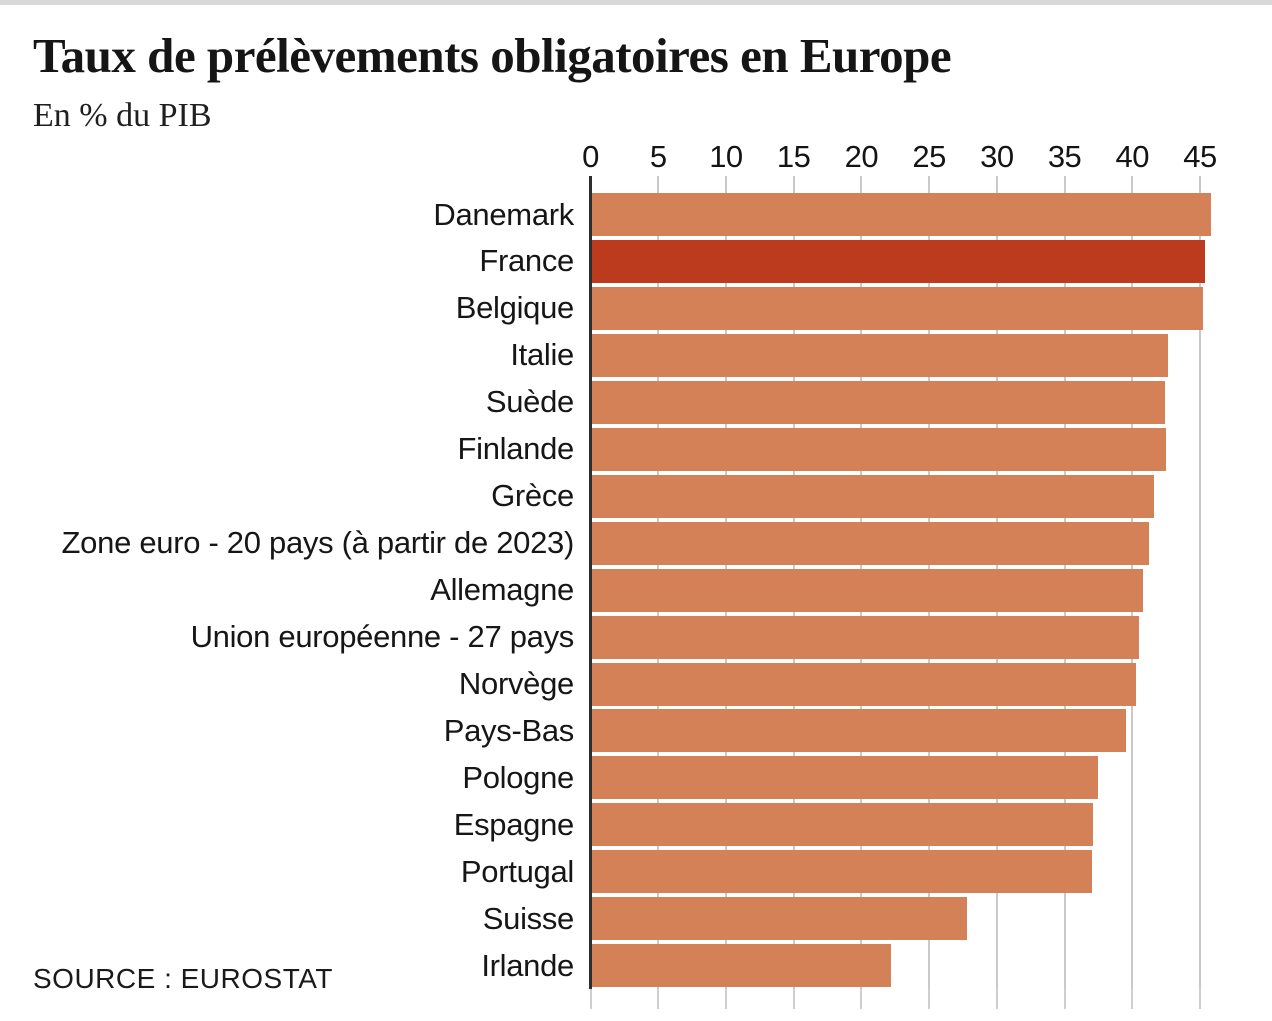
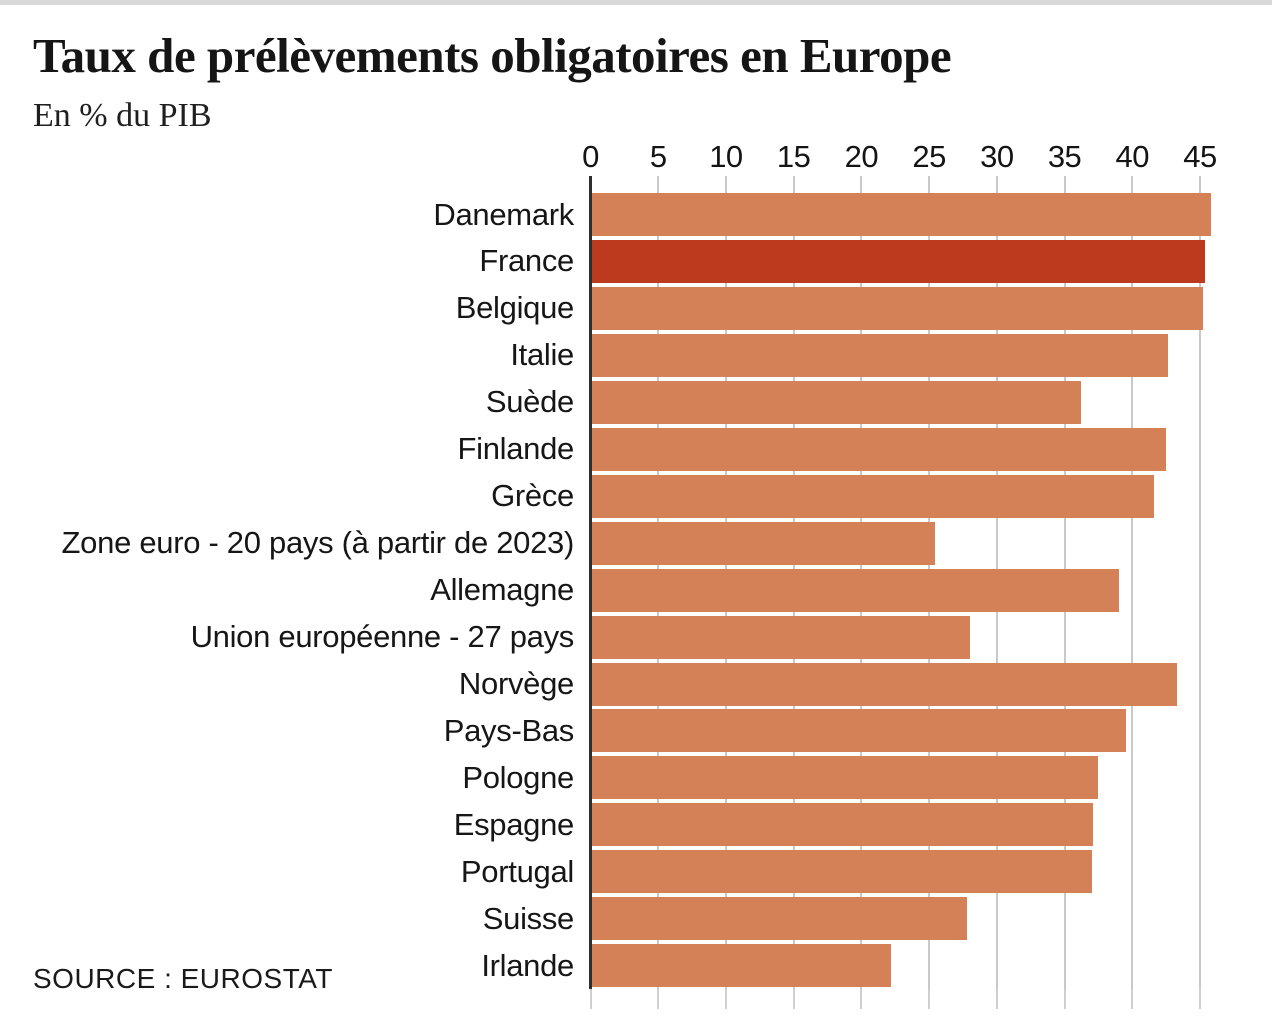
Suède: 42.4 -> 36.2
Zone euro - 20 pays (à partir de 2023): 41.2 -> 25.4
Allemagne: 40.8 -> 39.0
Union européenne - 27 pays: 40.5 -> 28.0
Norvège: 40.3 -> 43.3
